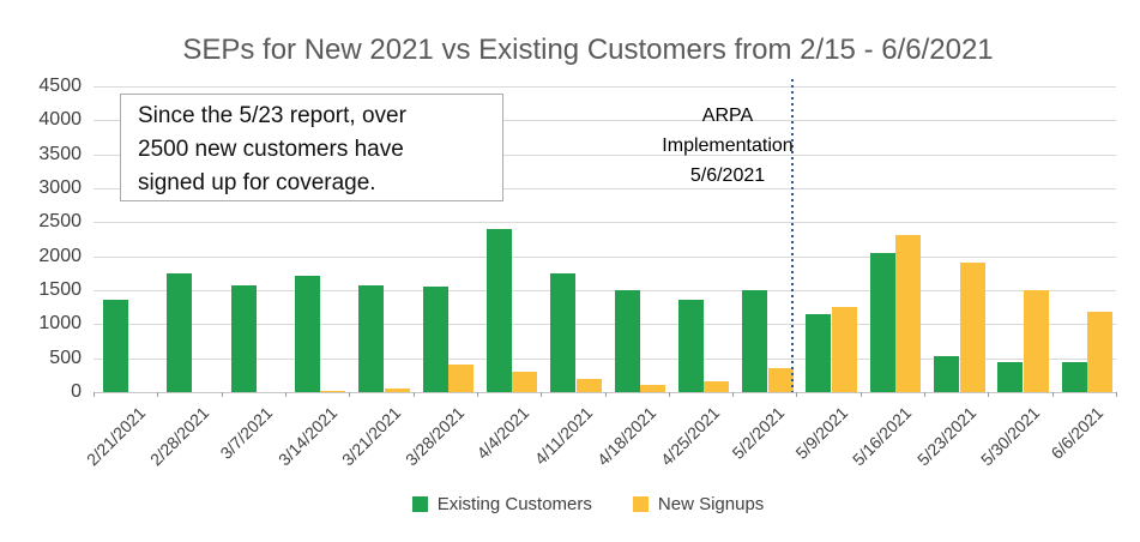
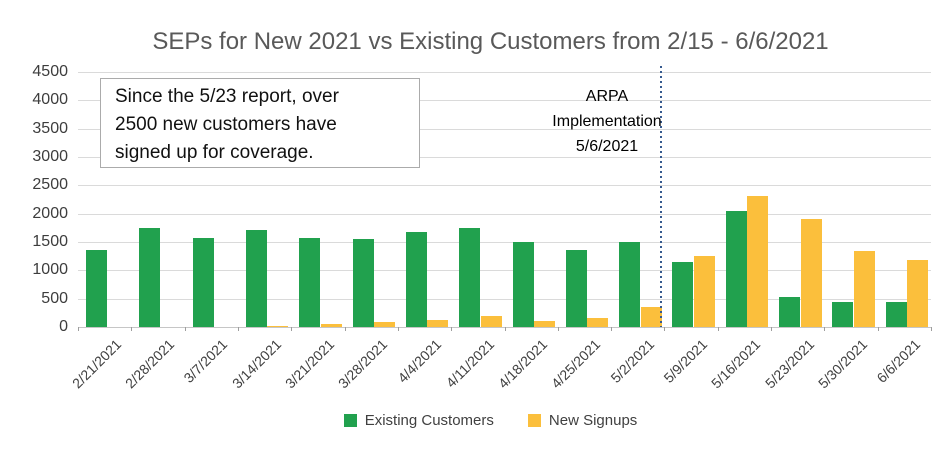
New Signups/3/28/2021: 400 -> 100
Existing Customers/4/4/2021: 2400 -> 1700
New Signups/4/4/2021: 300 -> 100
New Signups/5/30/2021: 1500 -> 1400
